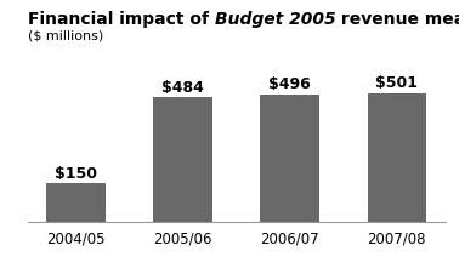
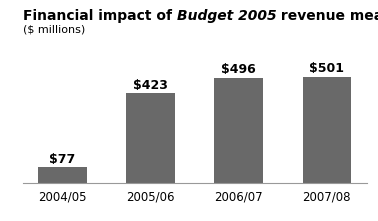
2004/05: $150 -> $77
2005/06: $484 -> $423
